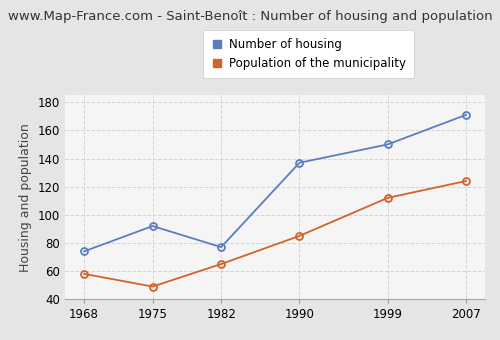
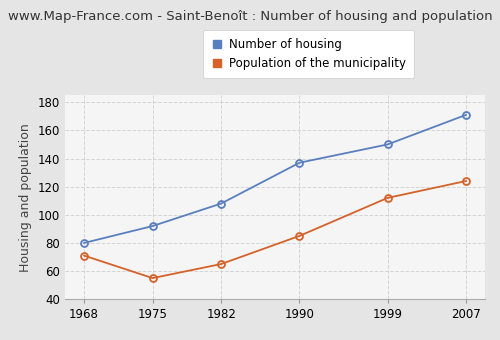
Number of housing/1968: 74 -> 80
Population of the municipality/1968: 58 -> 71
Population of the municipality/1975: 49 -> 55
Number of housing/1982: 77 -> 108
